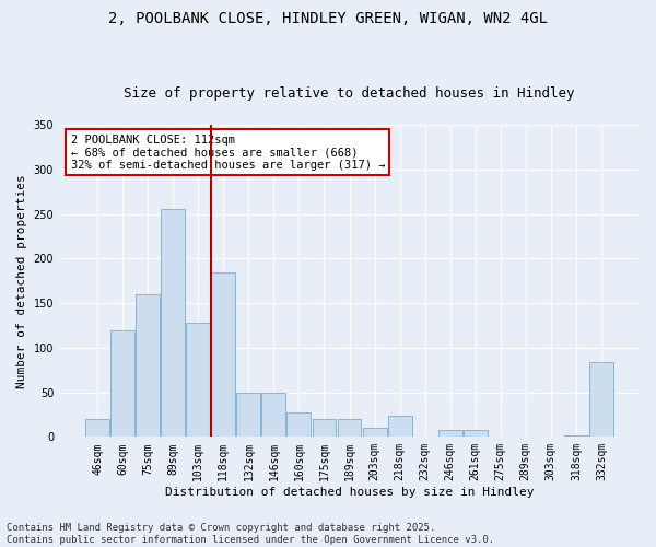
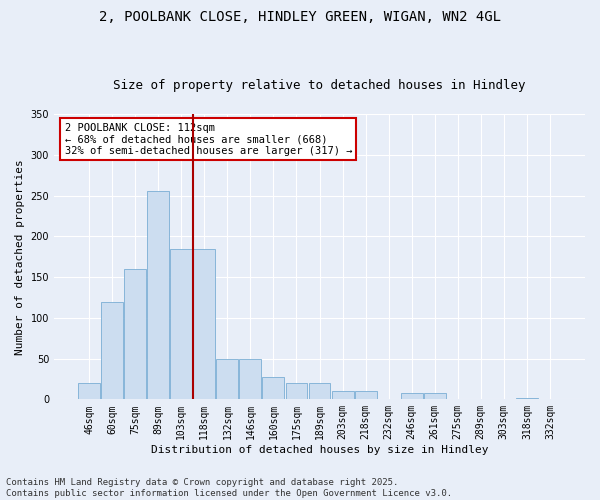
103sqm: 128 -> 185
218sqm: 24 -> 10
332sqm: 84 -> 1
